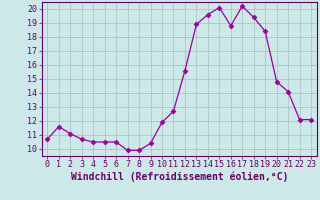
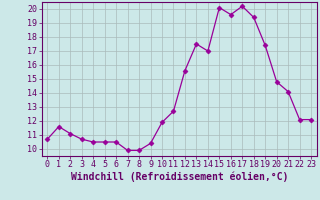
13: 18.9 -> 17.5
14: 19.6 -> 17.0
16: 18.8 -> 19.6
19: 18.4 -> 17.4
